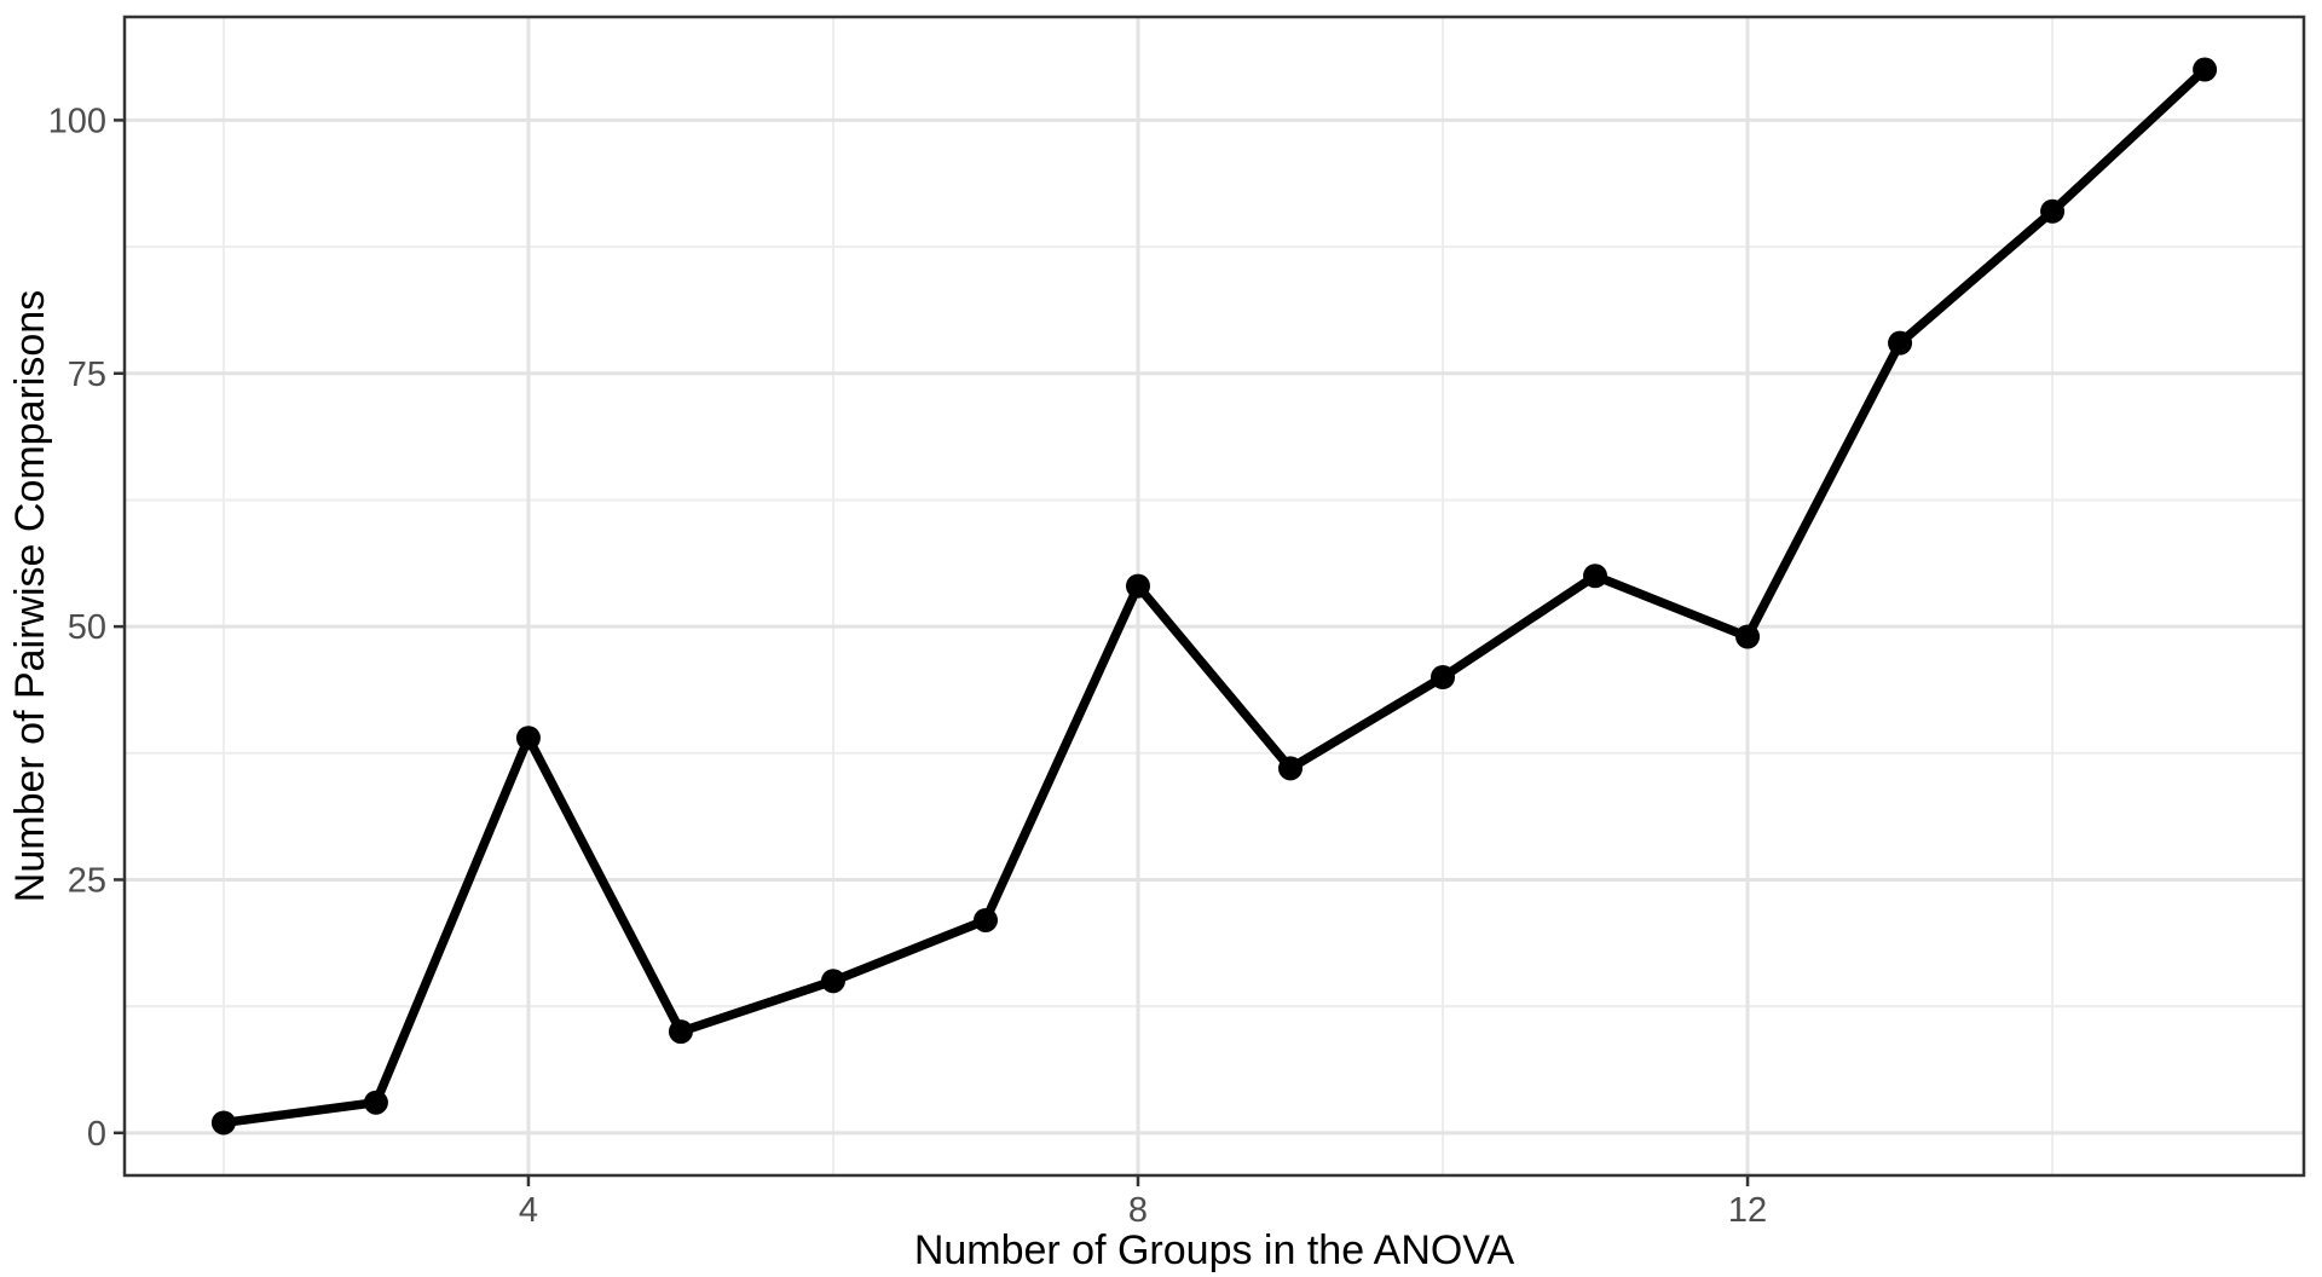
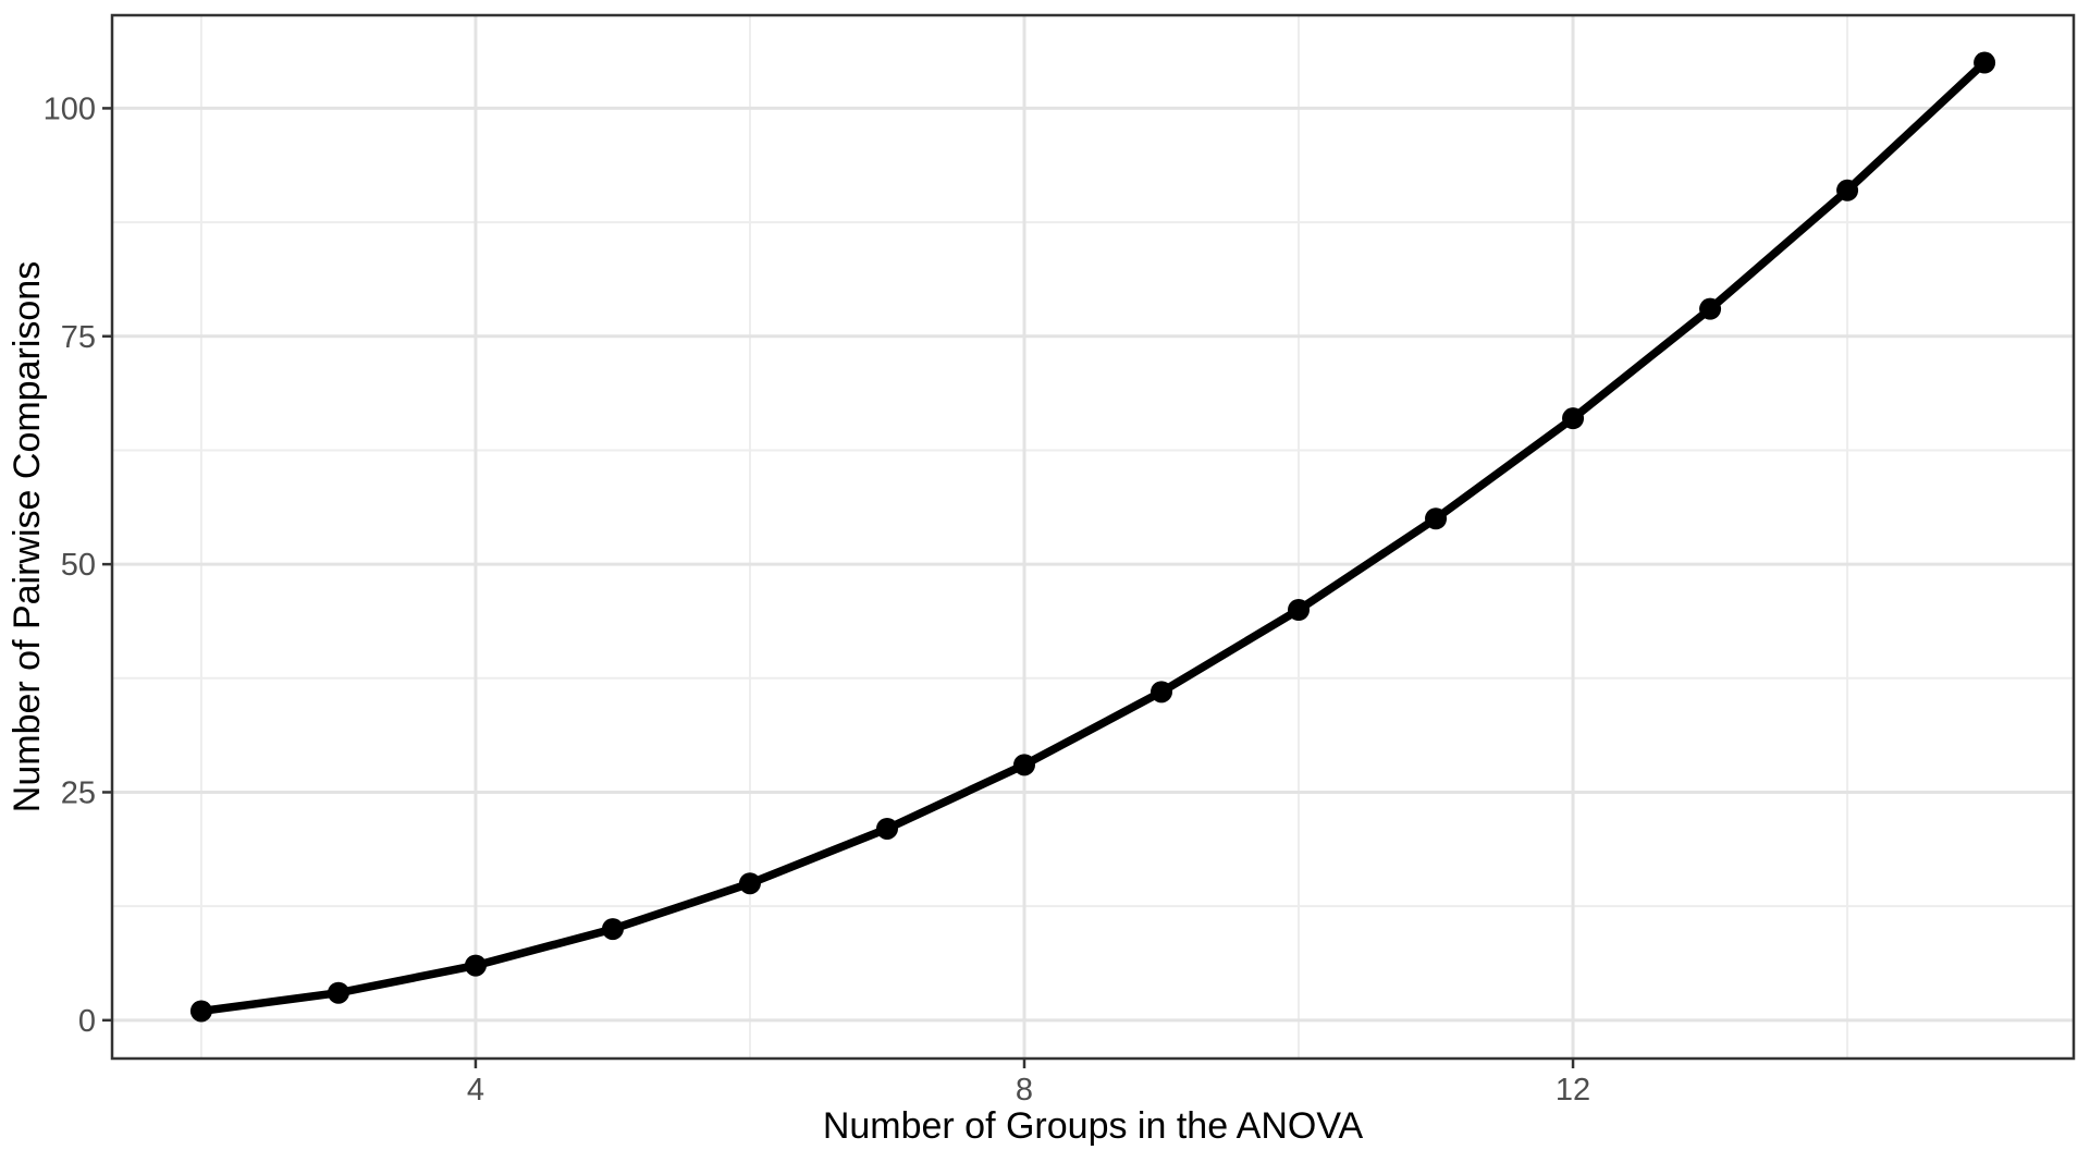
4: 39 -> 6
8: 54 -> 28
12: 49 -> 66
